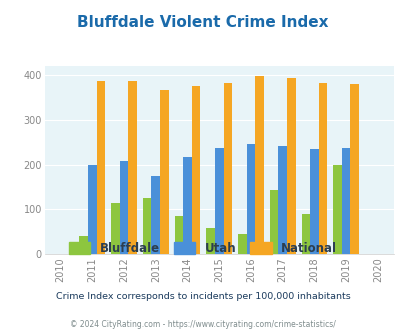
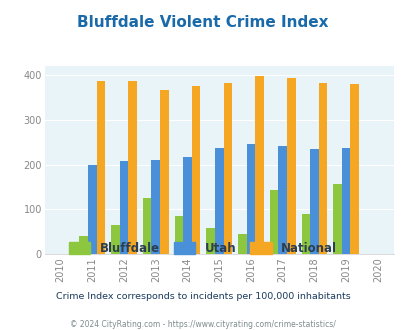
Bluffdale/2012: 115 -> 65
Utah/2013: 175 -> 210
Bluffdale/2019: 200 -> 157
